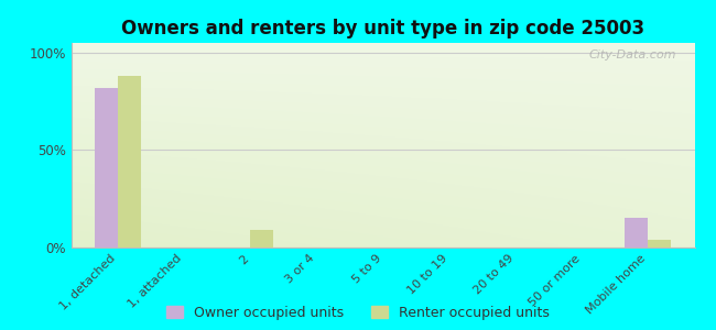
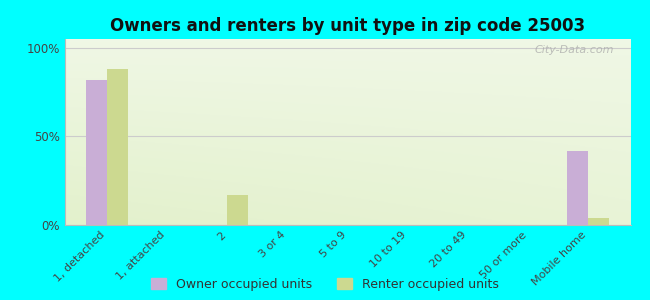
Renter occupied units/2: 9% -> 17%
Owner occupied units/Mobile home: 15% -> 42%
